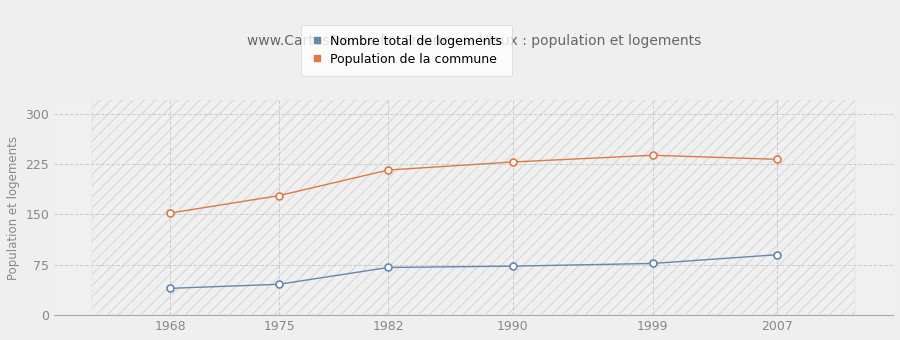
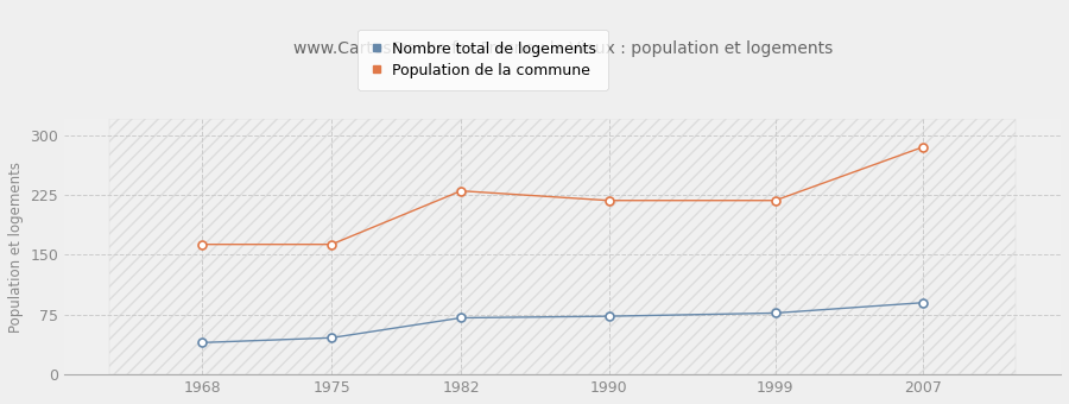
Population de la commune/1968: 152 -> 163
Population de la commune/1975: 178 -> 163
Population de la commune/1982: 216 -> 230
Population de la commune/1990: 228 -> 218
Population de la commune/1999: 238 -> 218
Population de la commune/2007: 232 -> 285
